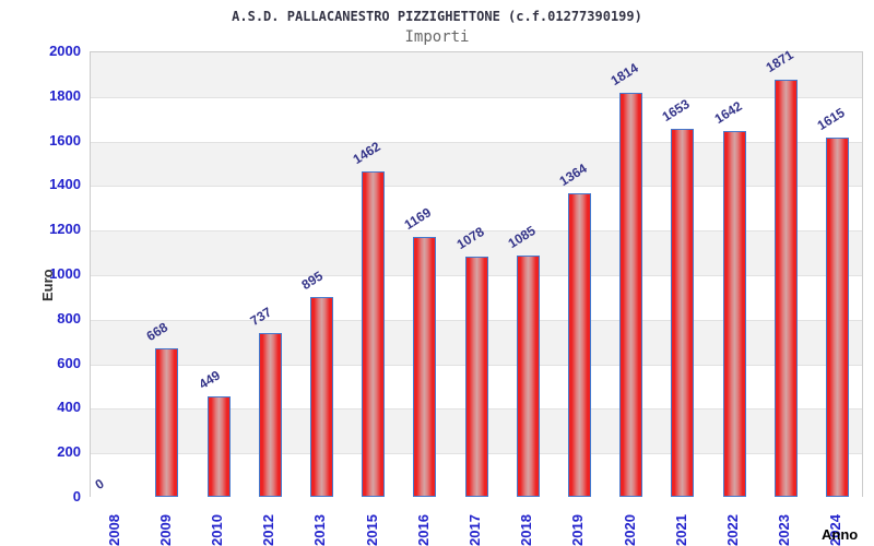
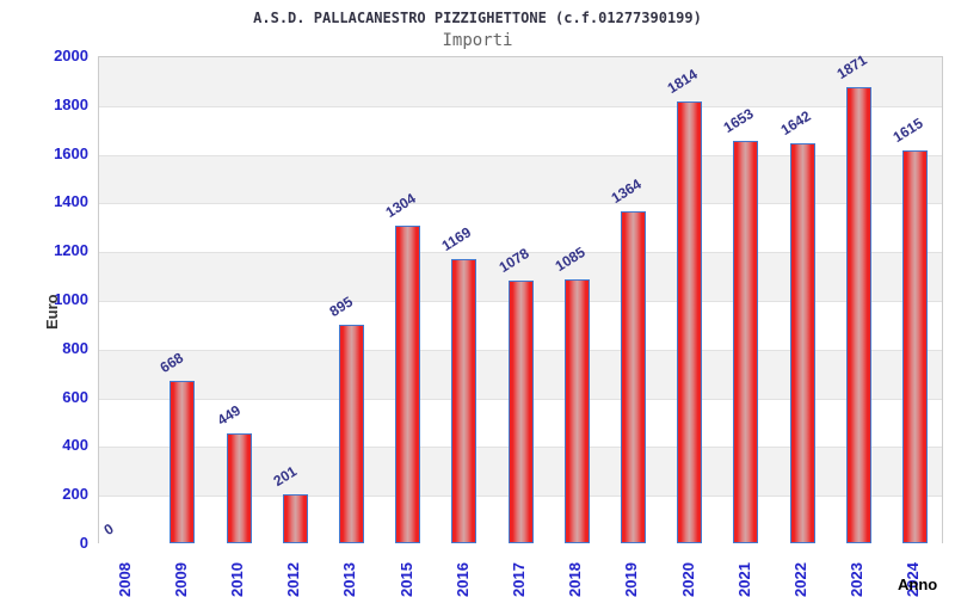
2012: 737 -> 201
2015: 1462 -> 1304
